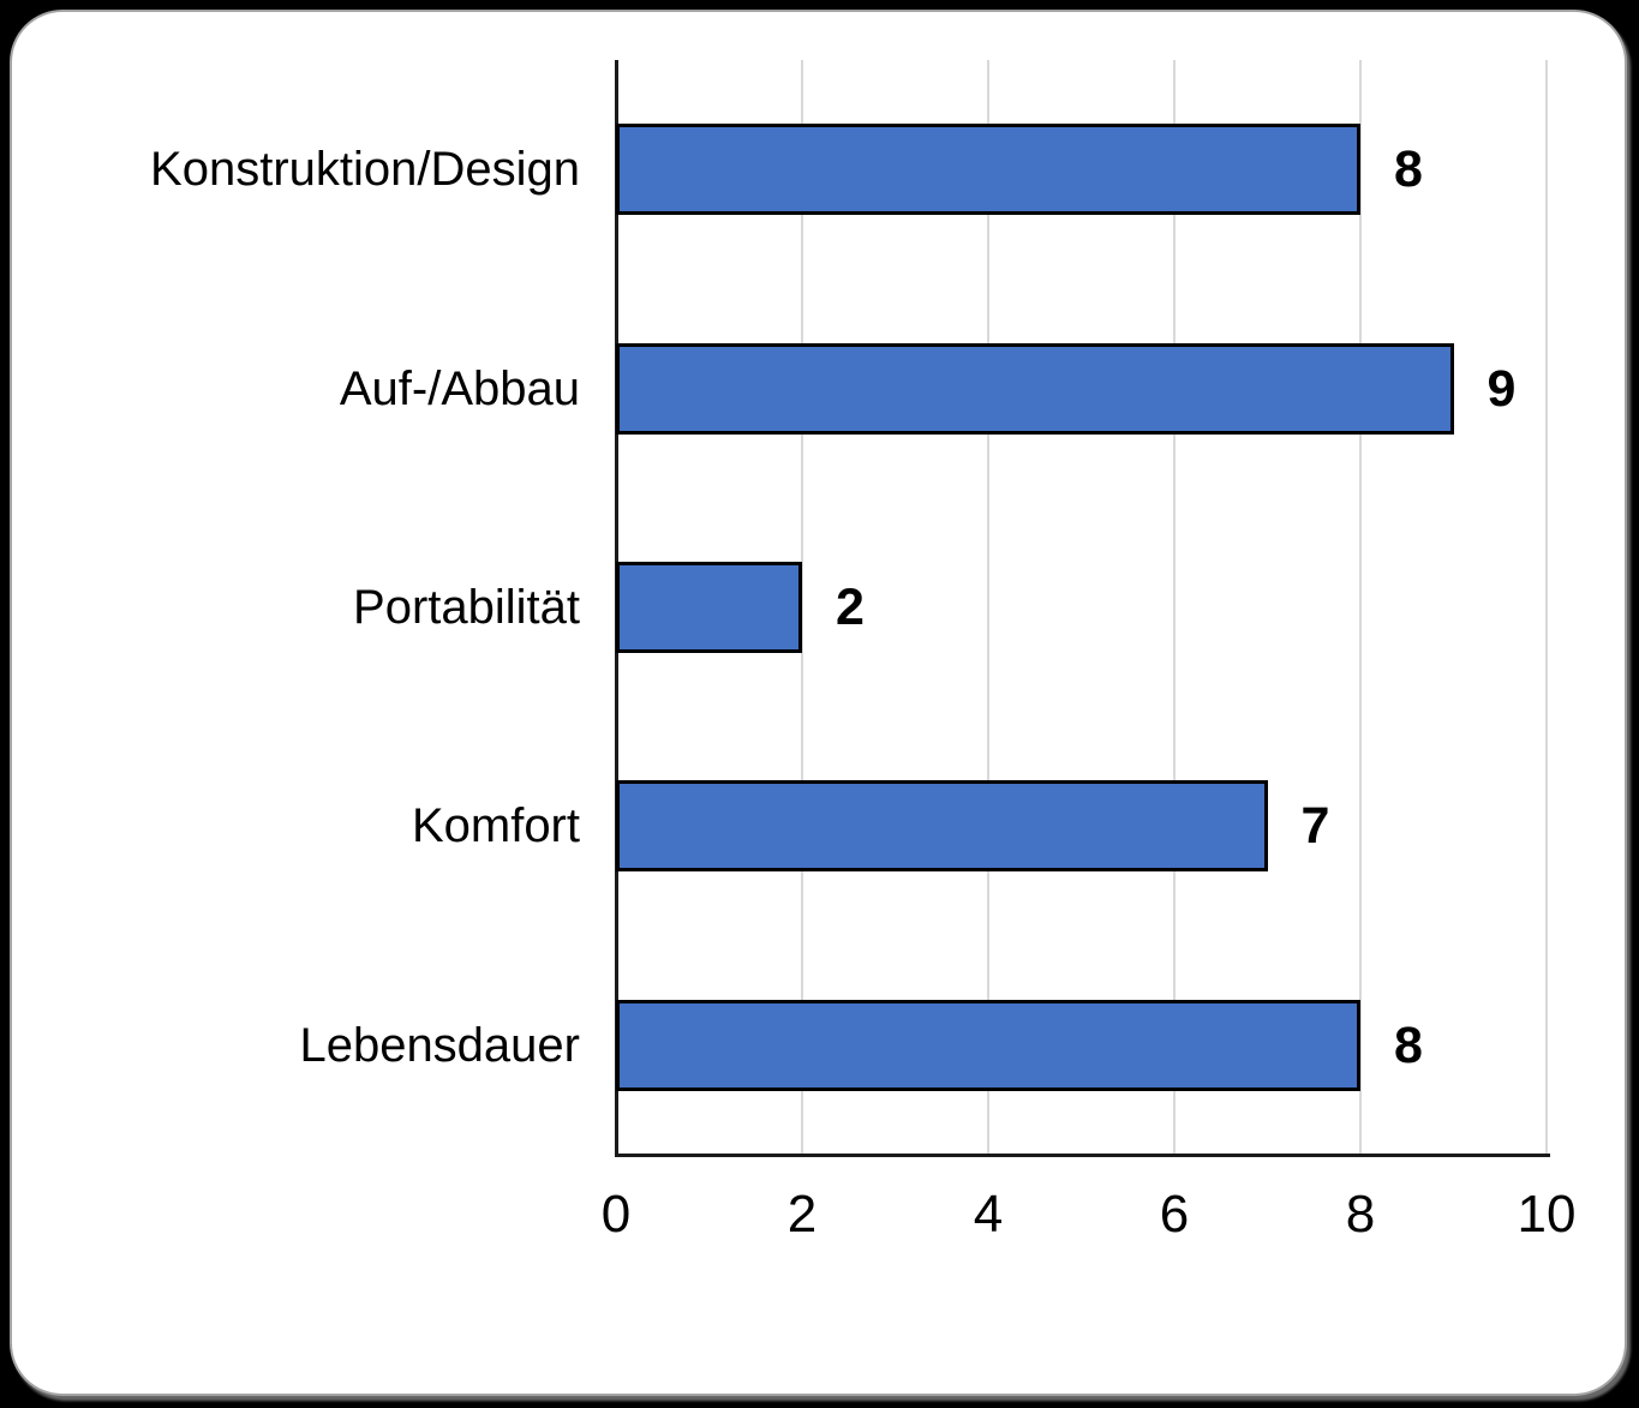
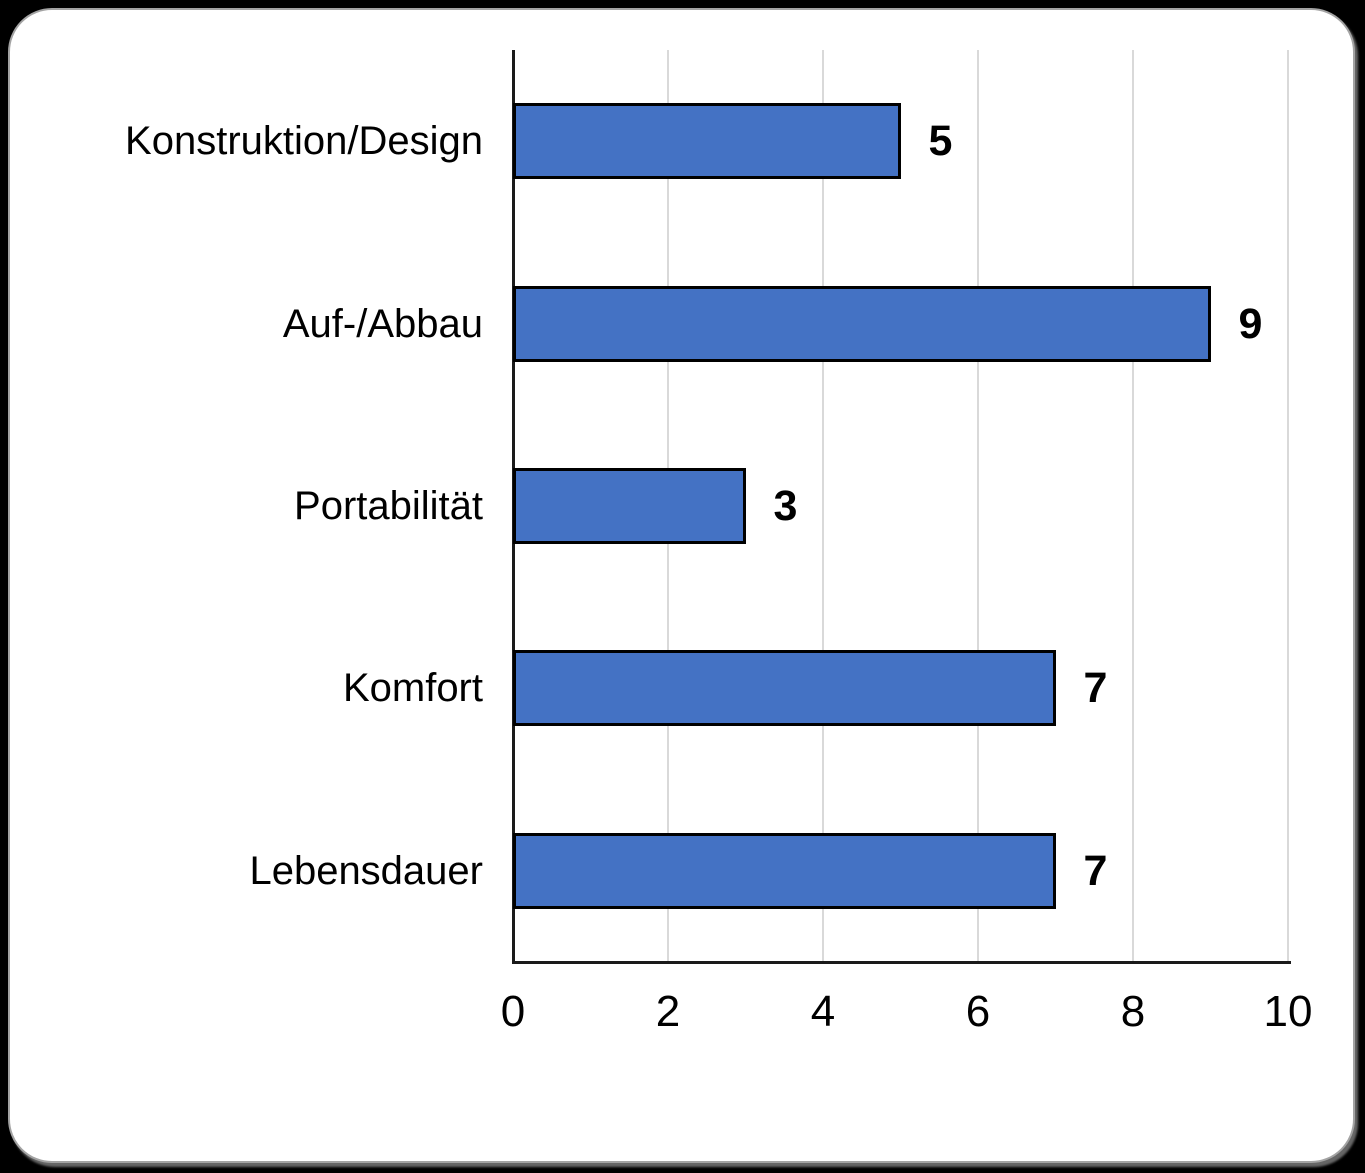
Konstruktion/Design: 8 -> 5
Portabilität: 2 -> 3
Lebensdauer: 8 -> 7
